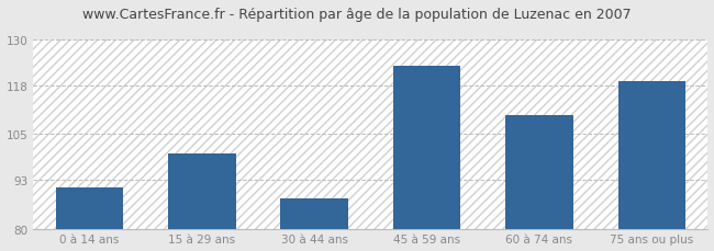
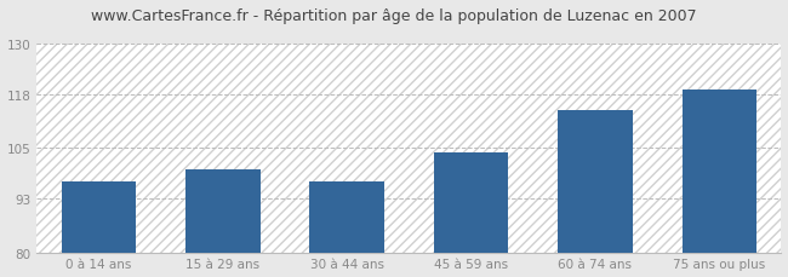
0 à 14 ans: 91 -> 97
30 à 44 ans: 88 -> 97
45 à 59 ans: 123 -> 104
60 à 74 ans: 110 -> 114
